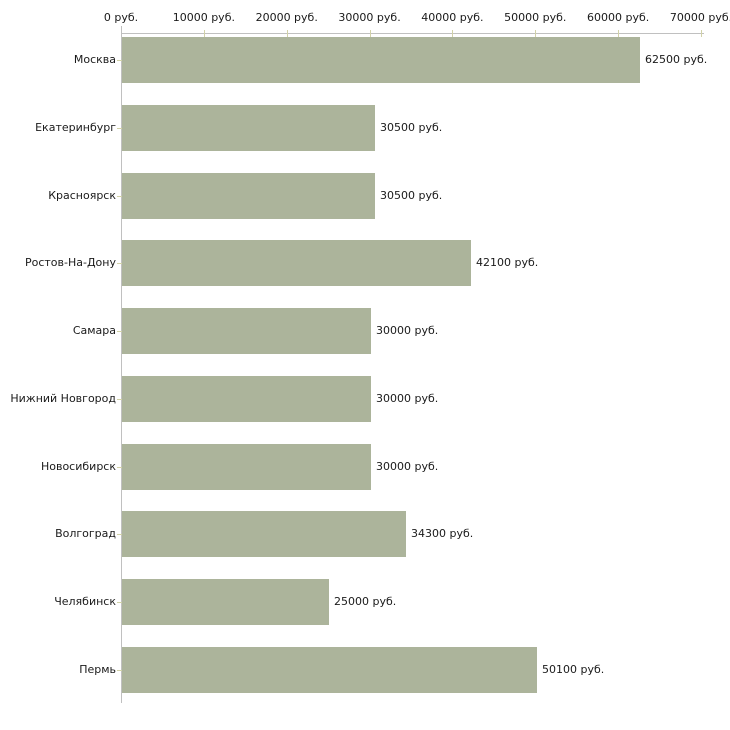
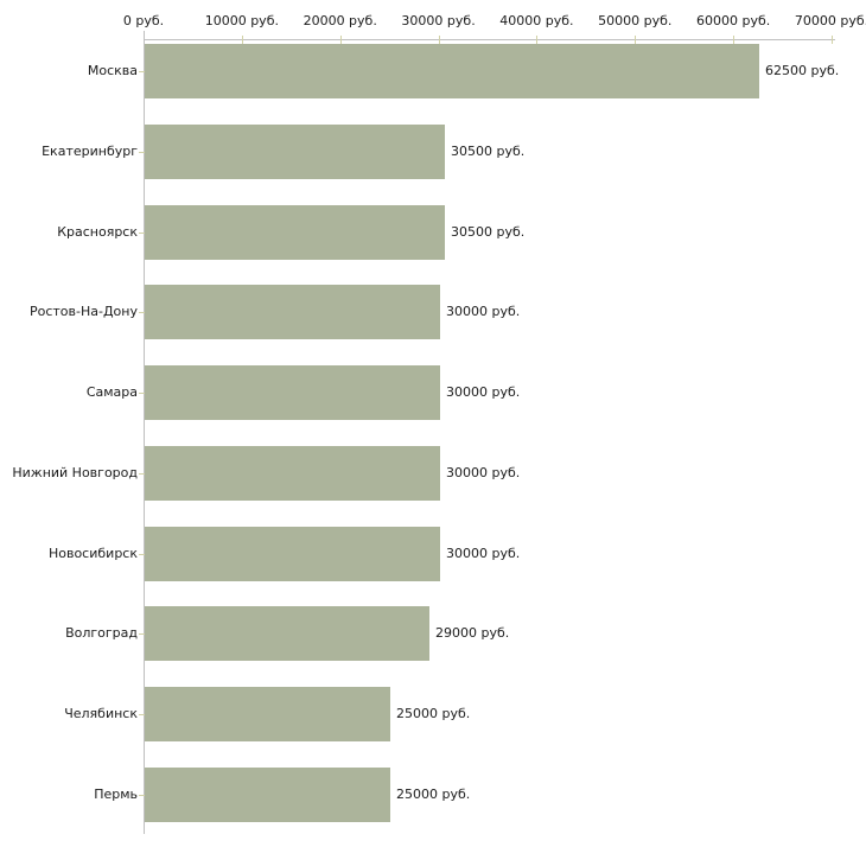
Ростов-На-Дону: 42100 -> 30000
Волгоград: 34300 -> 29000
Пермь: 50100 -> 25000
